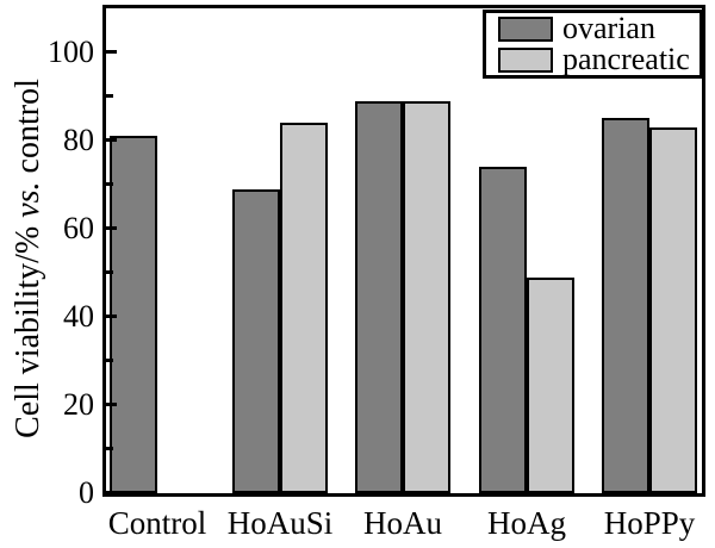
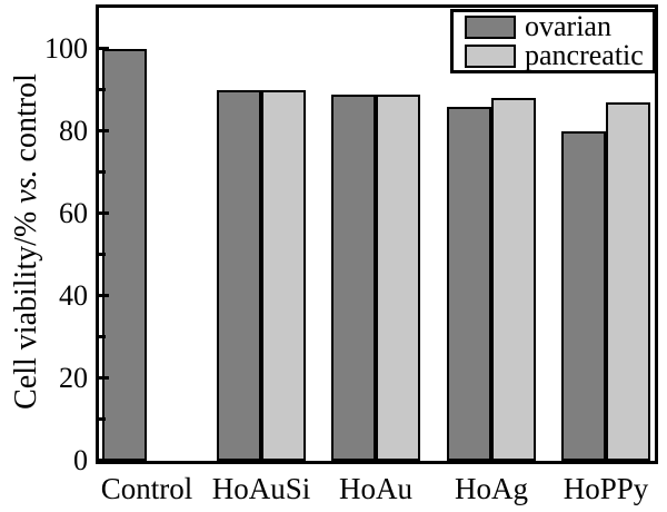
ovarian/Control: 81 -> 100
ovarian/HoAuSi: 69 -> 90
pancreatic/HoAuSi: 84 -> 90
ovarian/HoAg: 74 -> 86
pancreatic/HoAg: 49 -> 88
ovarian/HoPPy: 85 -> 80
pancreatic/HoPPy: 83 -> 87
